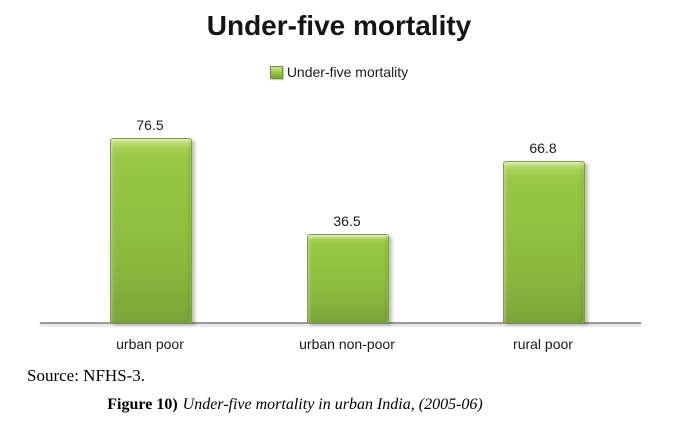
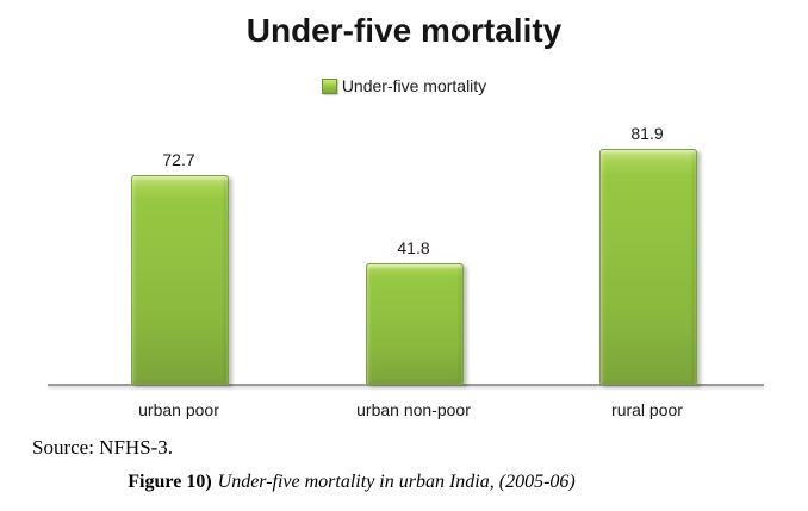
urban poor: 76.5 -> 72.7
urban non-poor: 36.5 -> 41.8
rural poor: 66.8 -> 81.9
